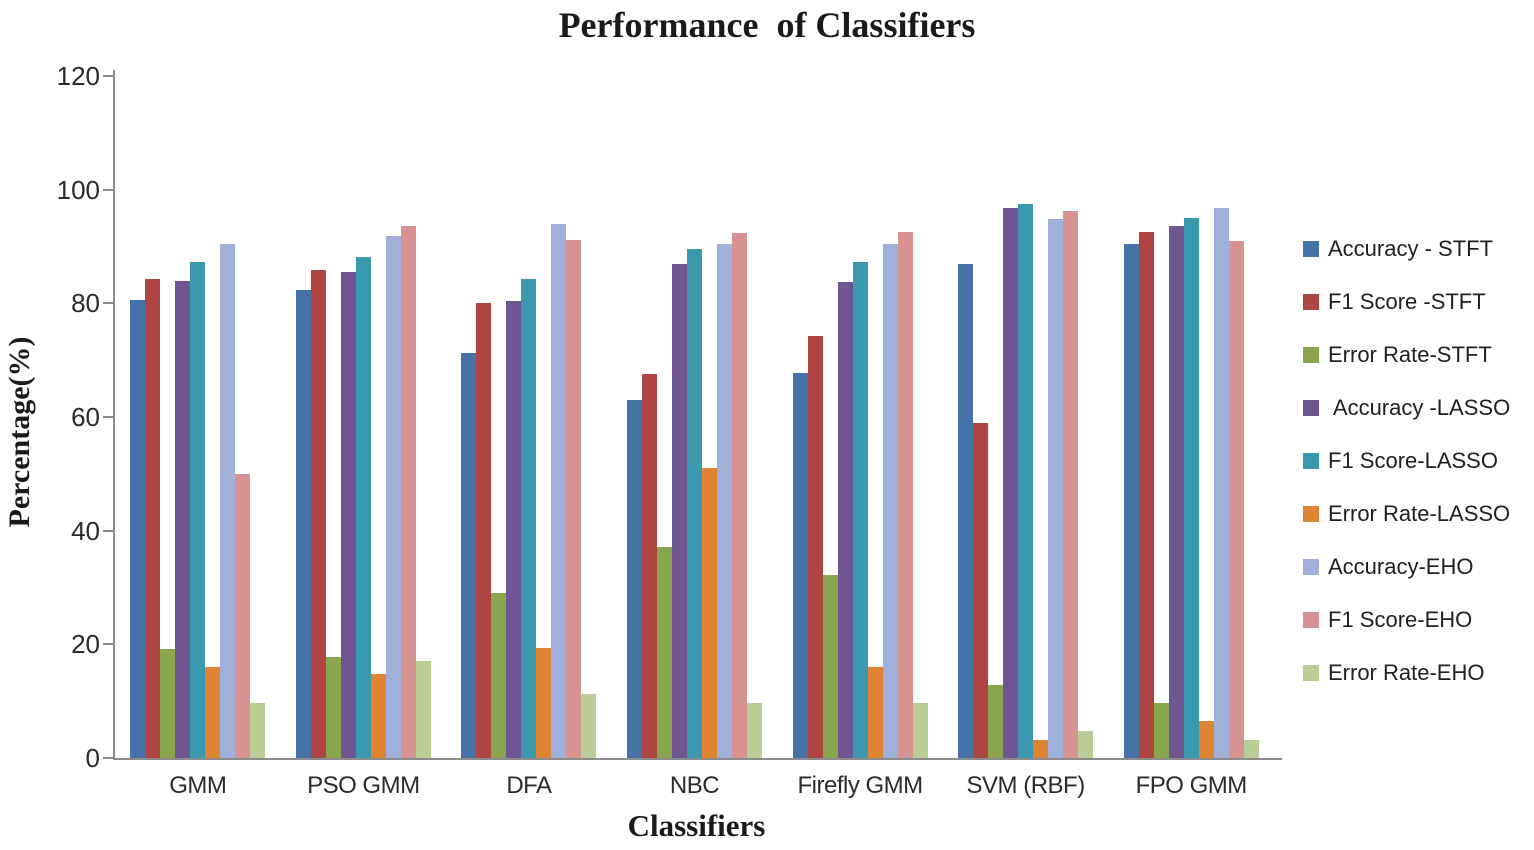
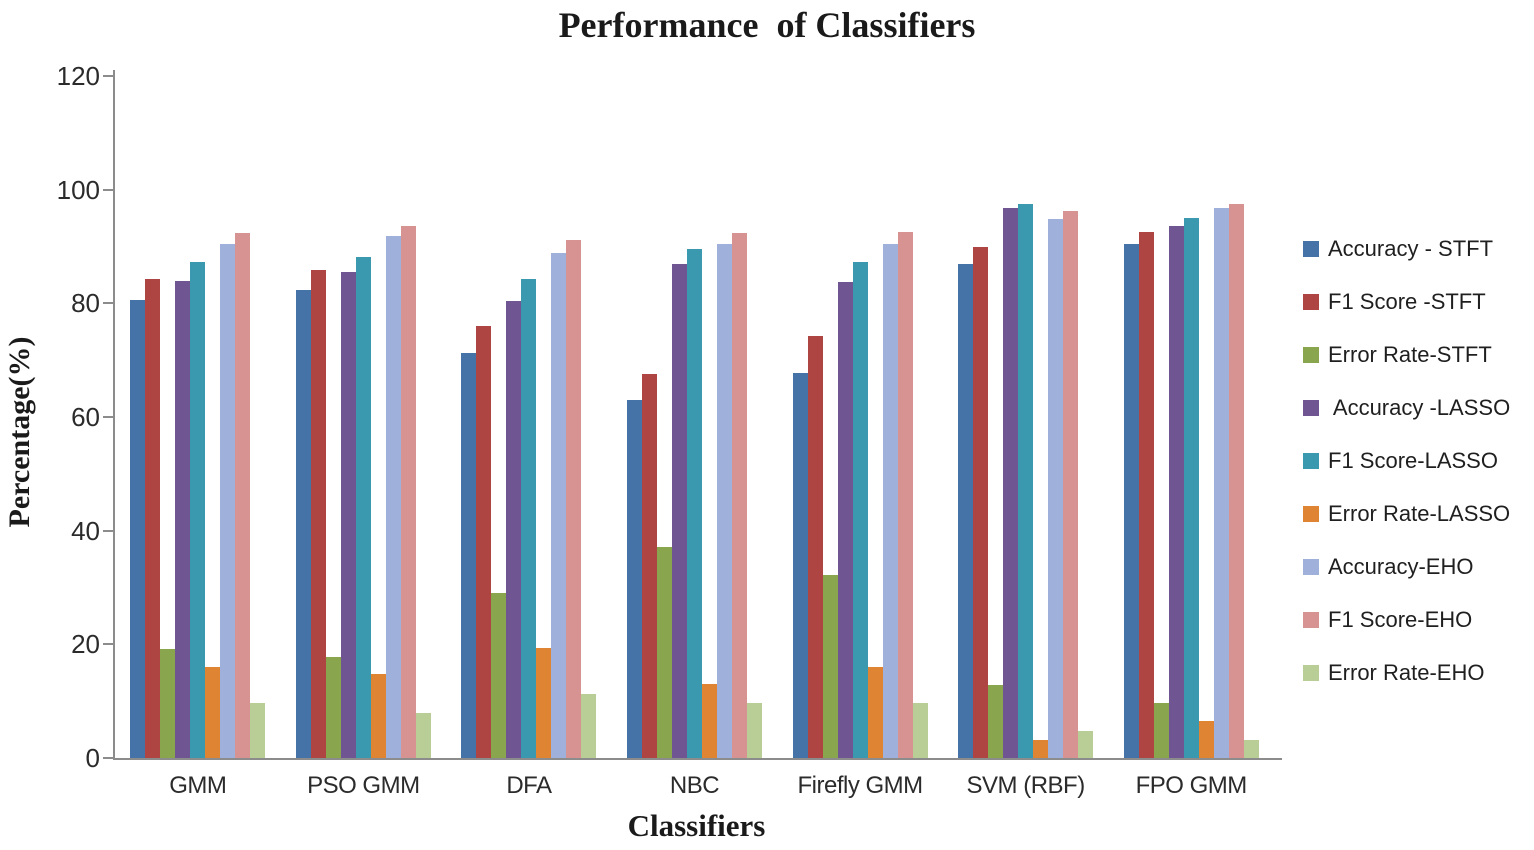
F1 Score-EHO/GMM: 50 -> 92
Error Rate-EHO/PSO GMM: 17 -> 8
F1 Score -STFT/DFA: 80 -> 76
Accuracy-EHO/DFA: 94 -> 89
Error Rate-LASSO/NBC: 51 -> 13
F1 Score -STFT/SVM (RBF): 59 -> 90
F1 Score-EHO/FPO GMM: 91 -> 98
